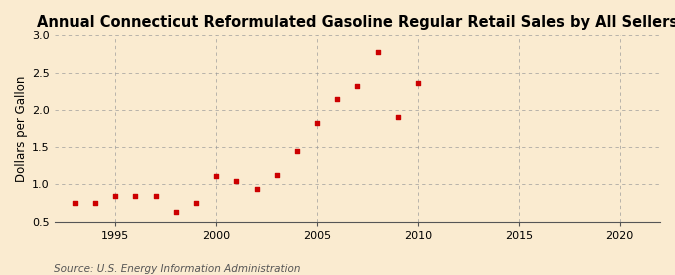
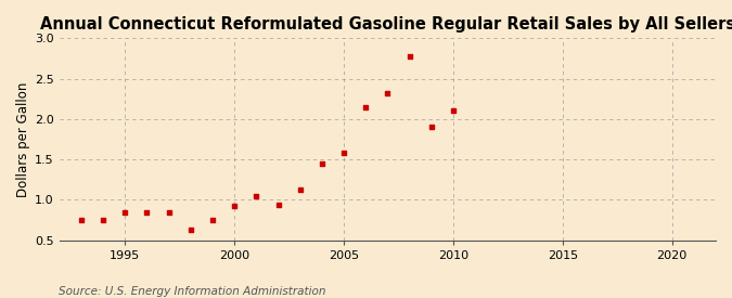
2000: 1.11 -> 0.92
2005: 1.82 -> 1.58
2010: 2.36 -> 2.10
